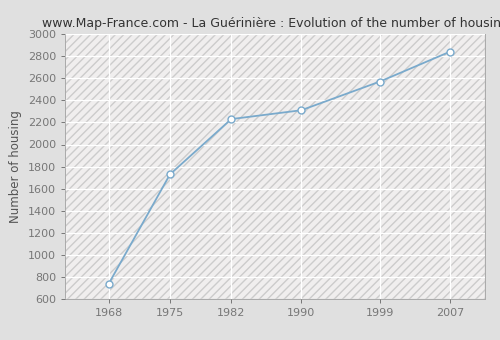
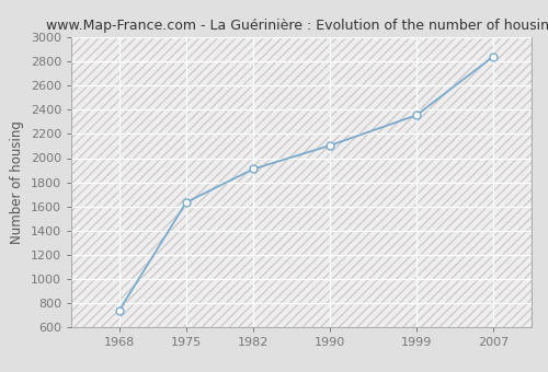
1975: 1730 -> 1640
1982: 2230 -> 1910
1990: 2310 -> 2100
1999: 2570 -> 2360
